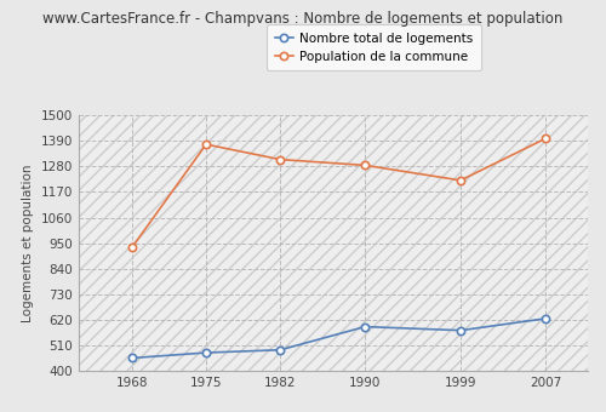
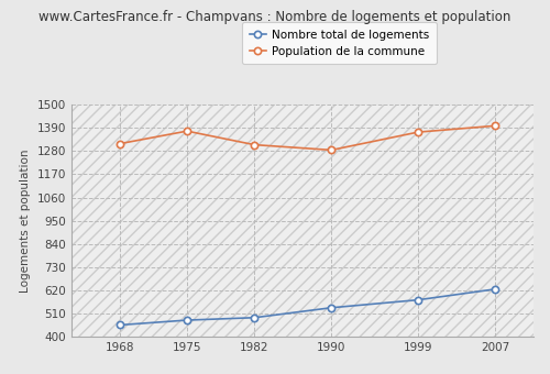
Population de la commune/1968: 930 -> 1320
Nombre total de logements/1990: 590 -> 540
Population de la commune/1999: 1220 -> 1370
